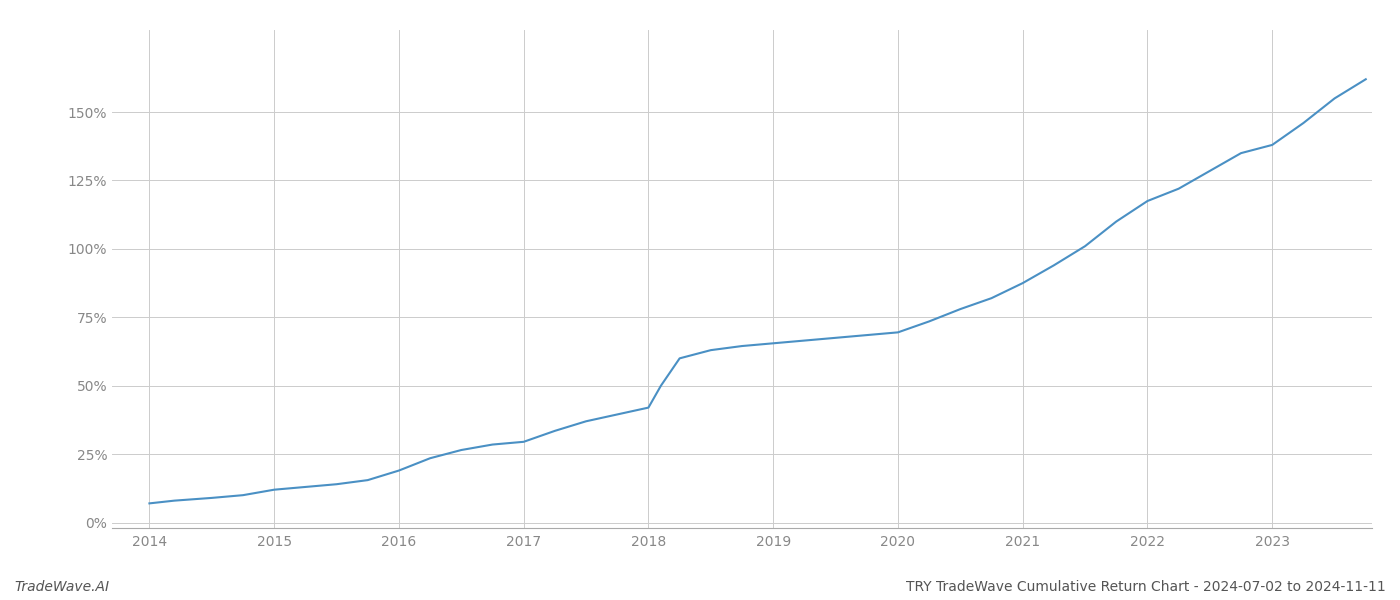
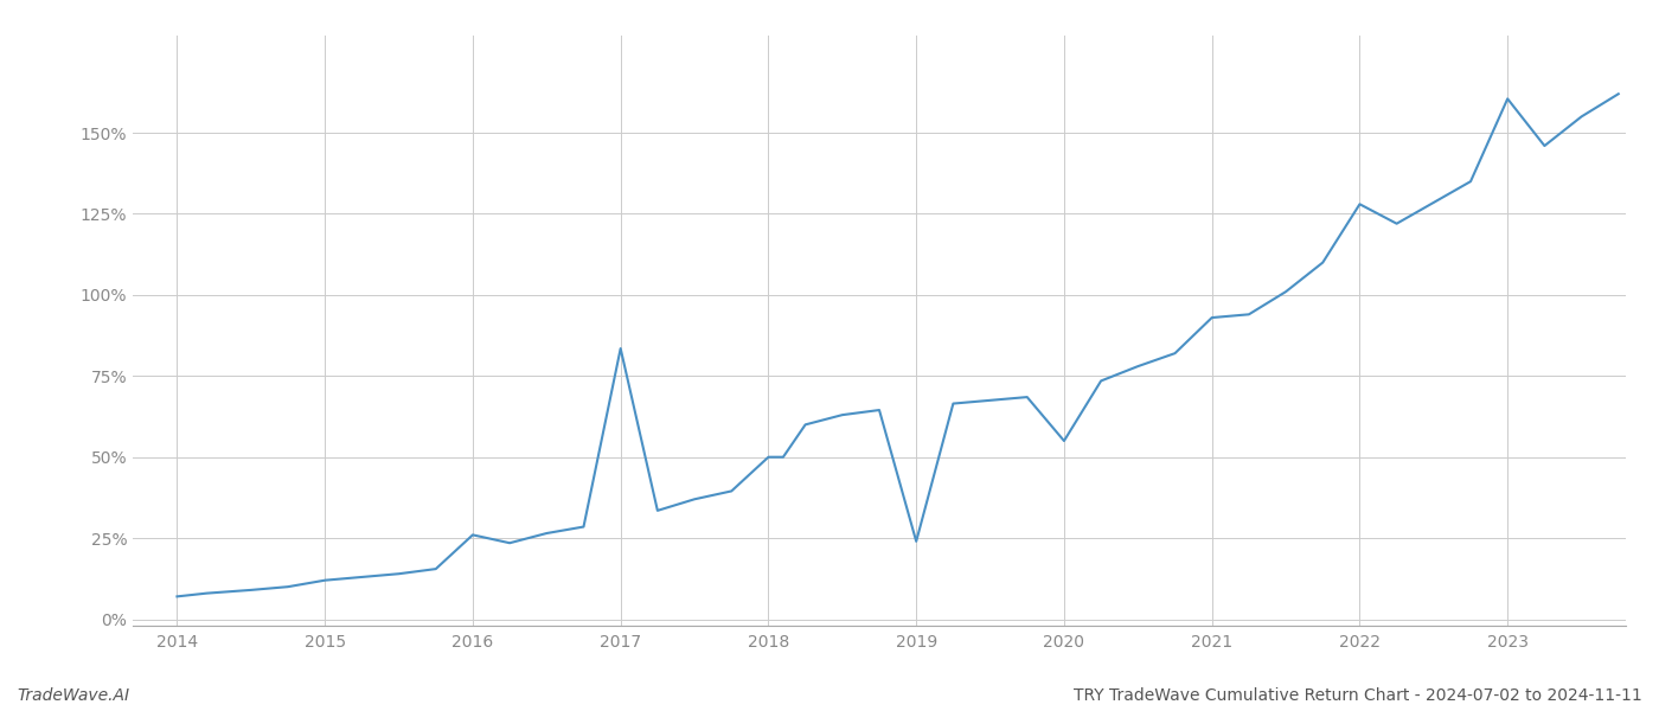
2016: 19.0% -> 26.0%
2017: 29.5% -> 83.5%
2018: 42.0% -> 50.0%
2019: 65.5% -> 24.0%
2020: 69.5% -> 55.0%
2021: 87.5% -> 93.0%
2022: 117.5% -> 128.0%
2023: 138.0% -> 160.5%
